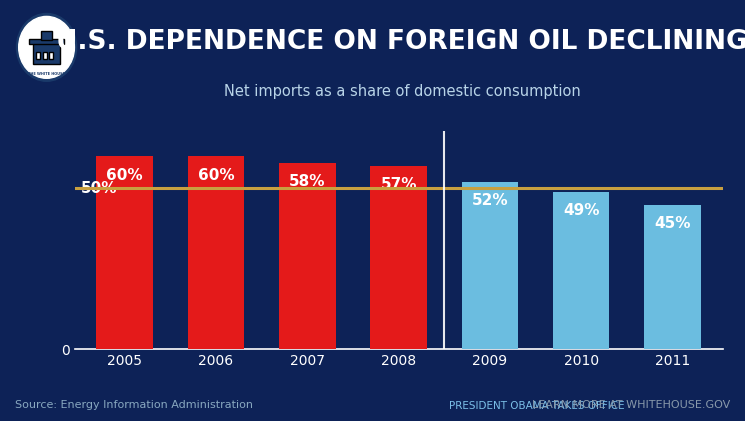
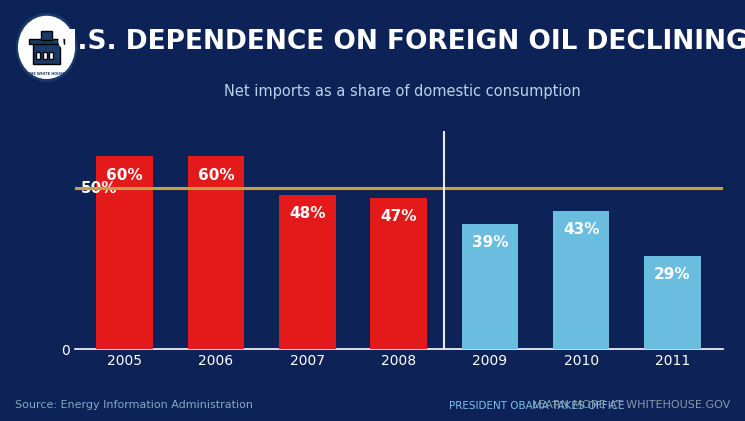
2007: 58% -> 48%
2008: 57% -> 47%
2009: 52% -> 39%
2010: 49% -> 43%
2011: 45% -> 29%
